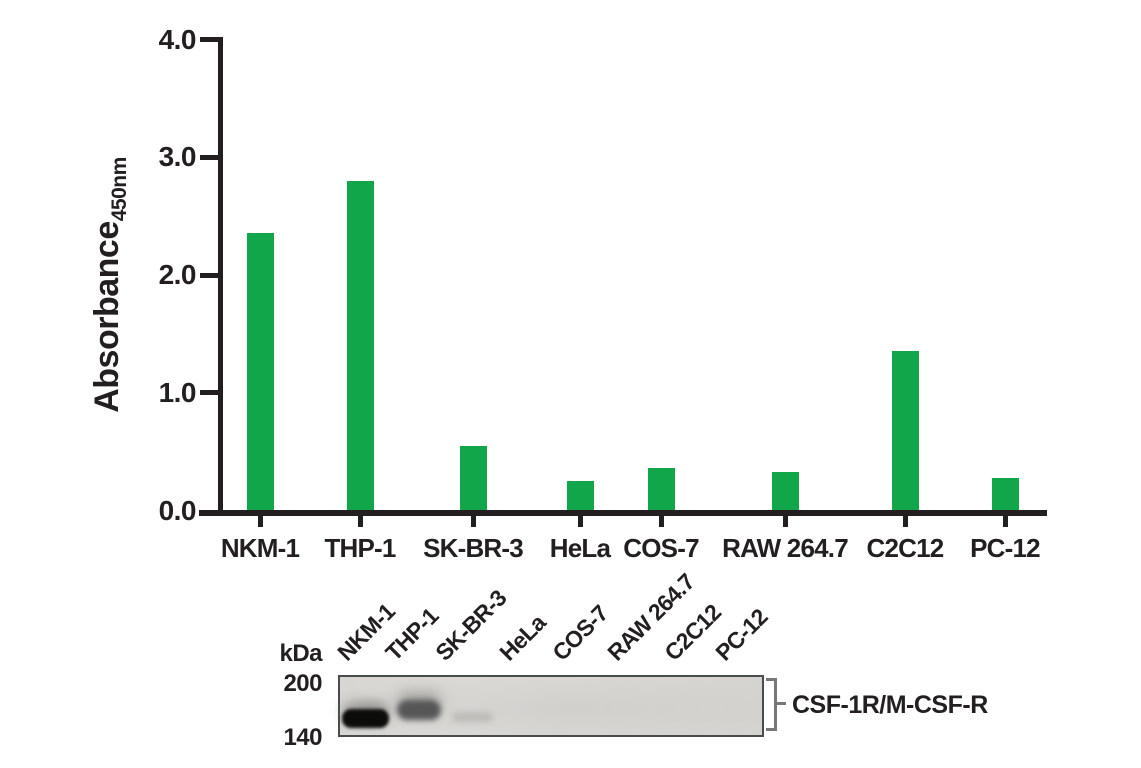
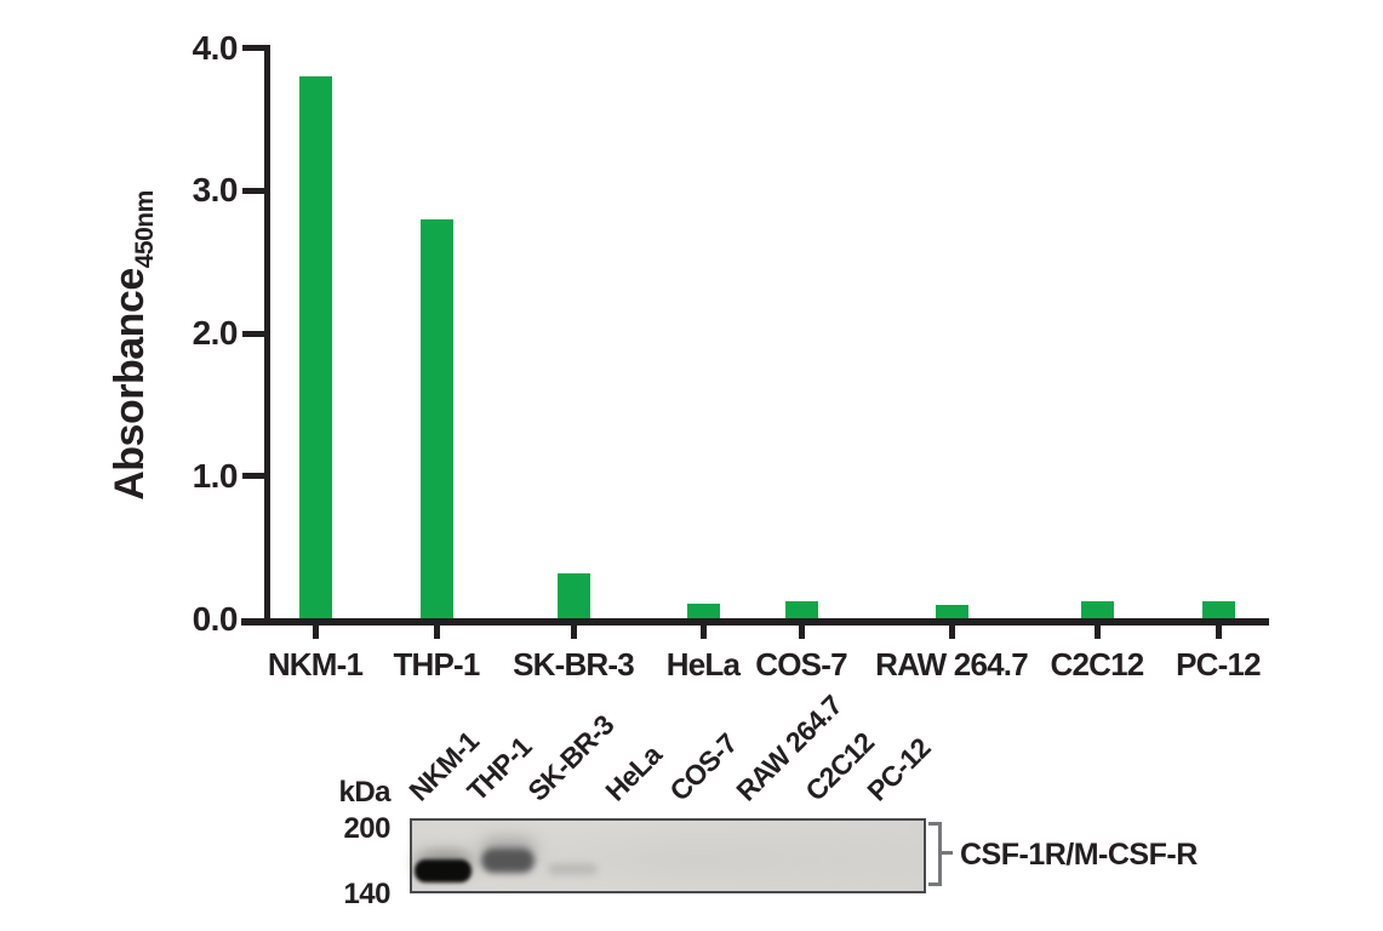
NKM-1: 2.35 -> 3.80
SK-BR-3: 0.54 -> 0.31
HeLa: 0.25 -> 0.10
COS-7: 0.36 -> 0.12
RAW 264.7: 0.32 -> 0.09
C2C12: 1.35 -> 0.12
PC-12: 0.27 -> 0.12
